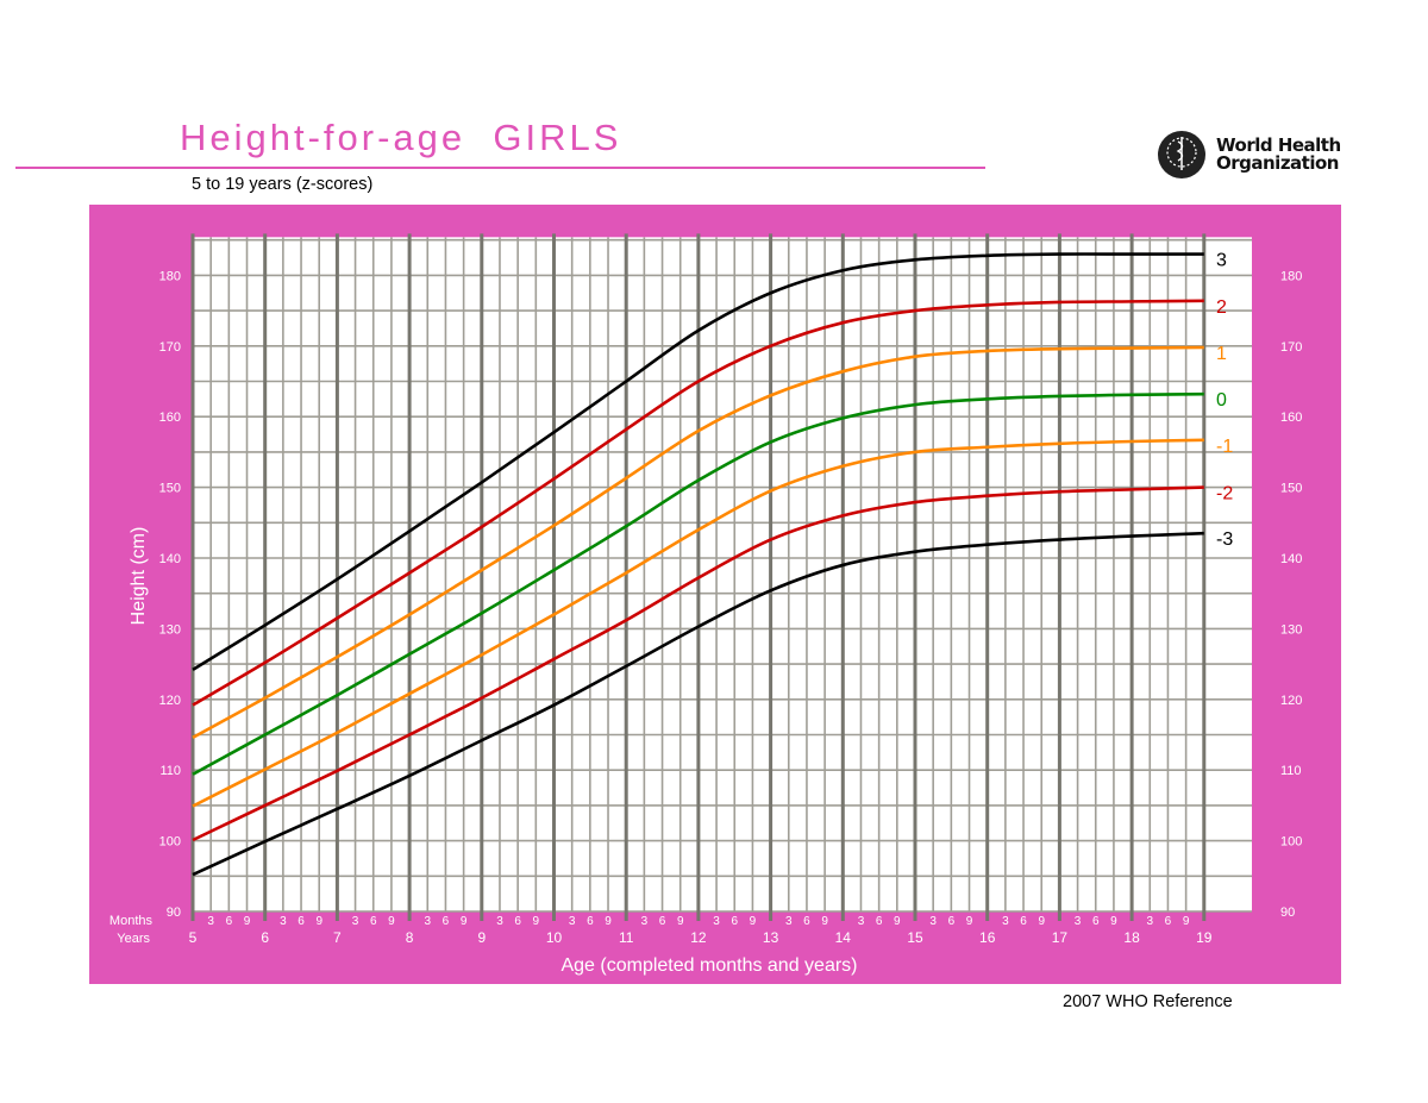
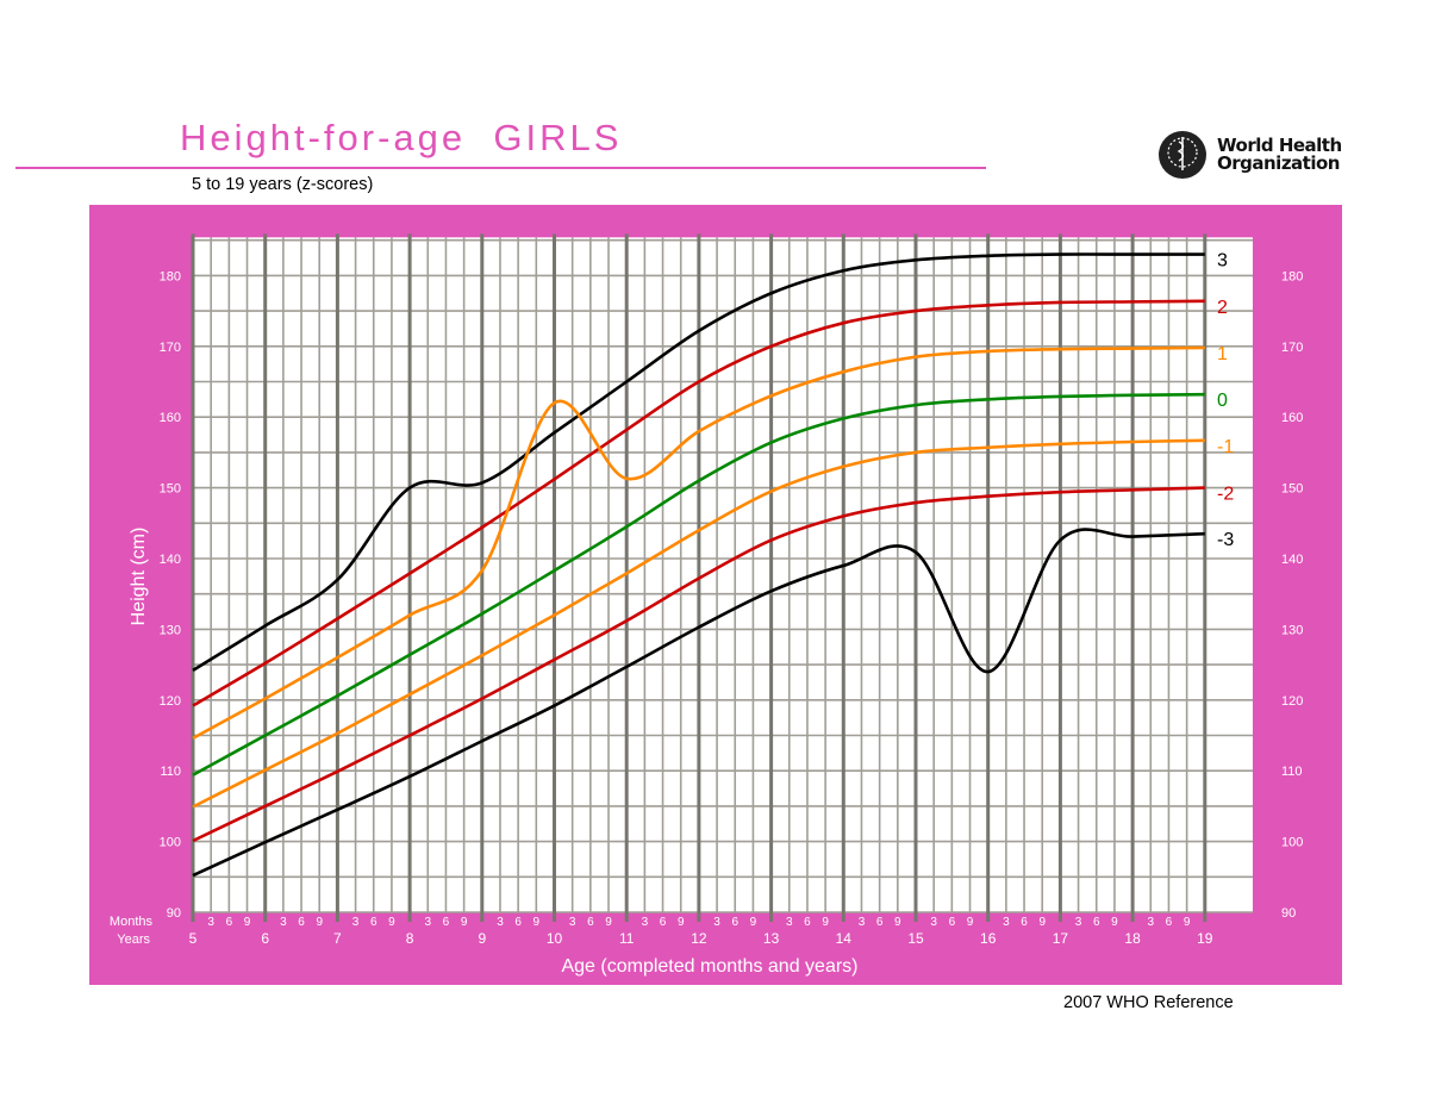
3/8: 144 -> 150
1/10: 145 -> 162
-3/16: 142 -> 124
